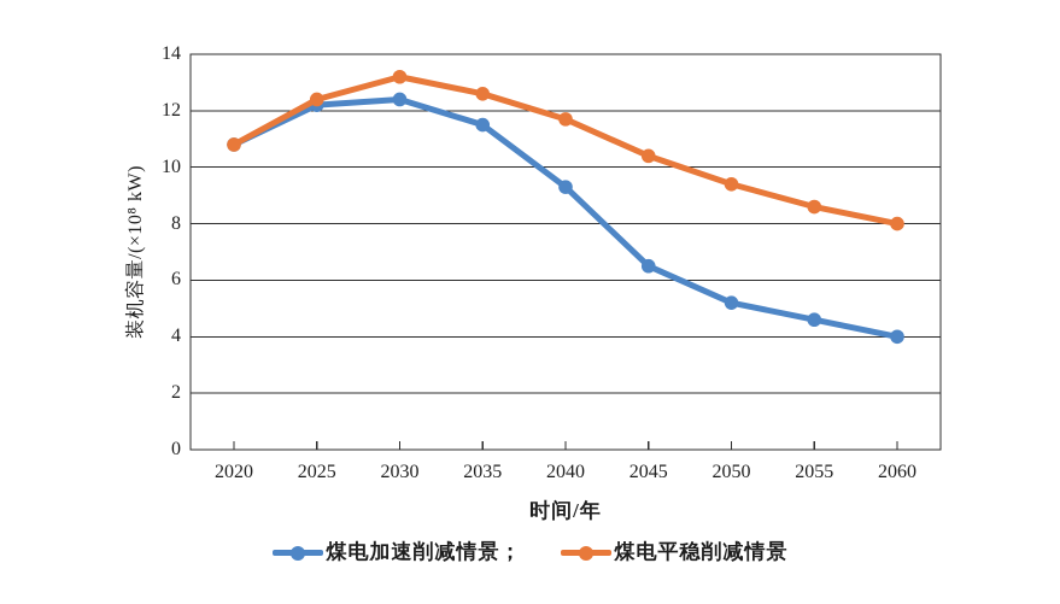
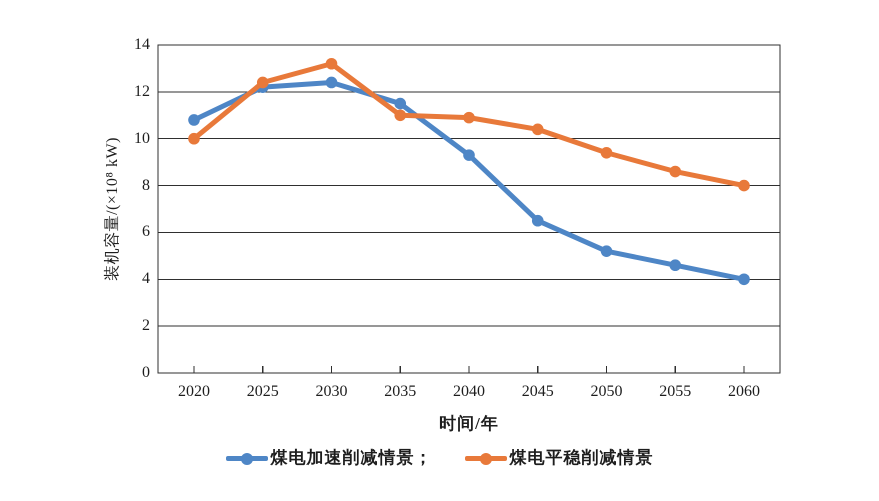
煤电平稳削减情景/2020: 10.8 -> 10.0
煤电平稳削减情景/2035: 12.6 -> 11.0
煤电平稳削减情景/2040: 11.7 -> 10.9
